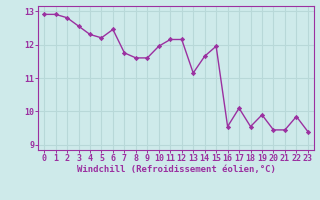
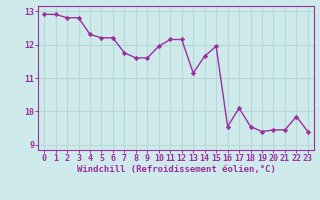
3: 12.55 -> 12.80
6: 12.45 -> 12.20
19: 9.90 -> 9.40
